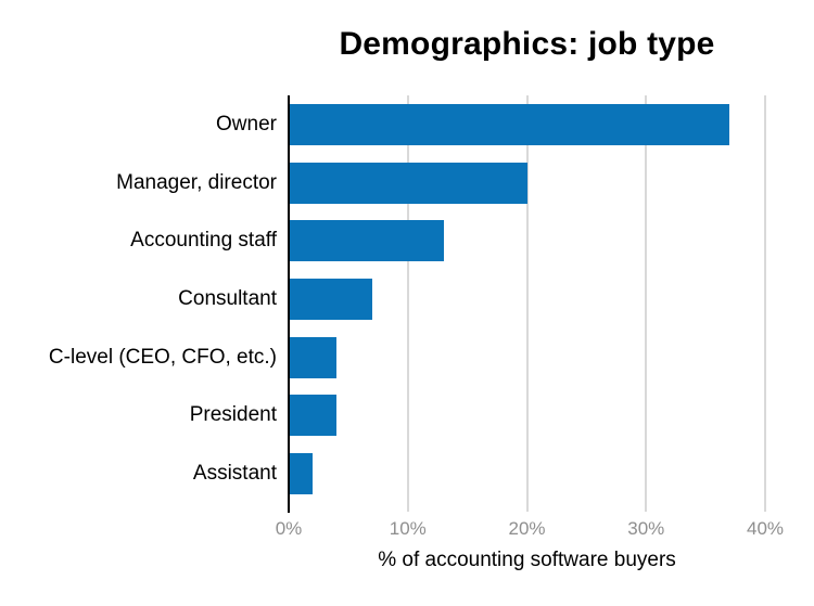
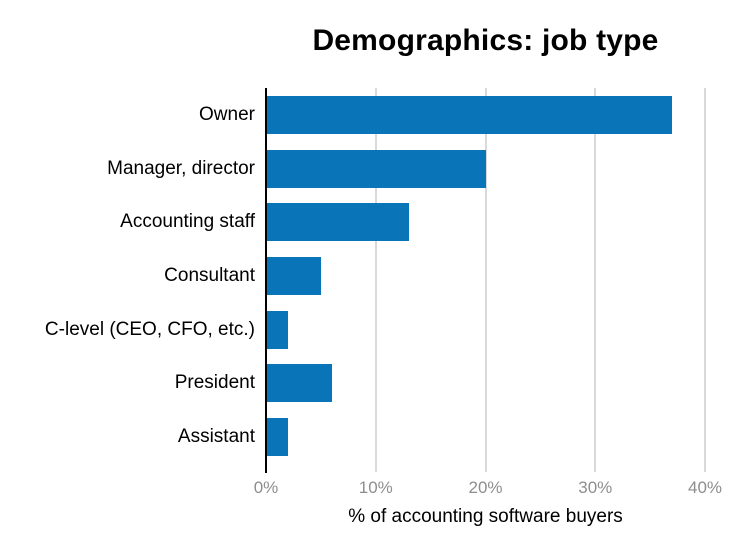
Consultant: 7% -> 5%
C-level (CEO, CFO, etc.): 4% -> 2%
President: 4% -> 6%
